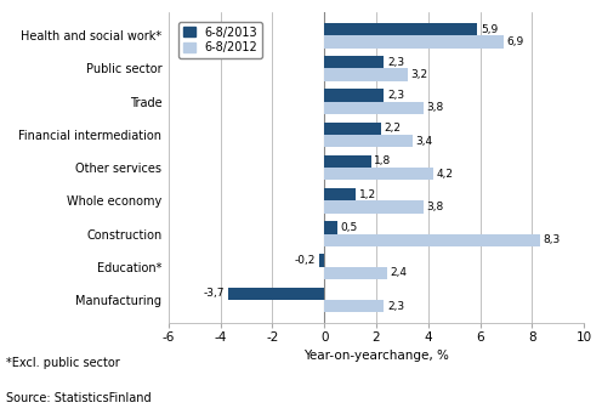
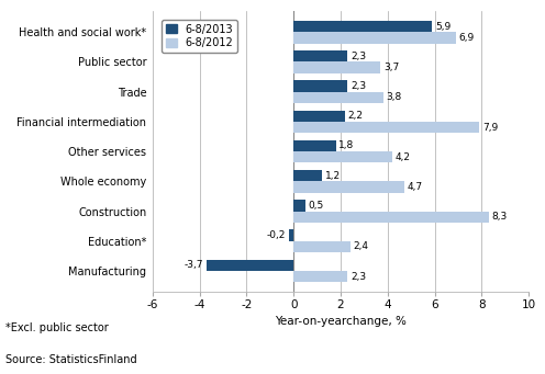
6-8/2012/Public sector: 3,2 -> 3,7
6-8/2012/Financial intermediation: 3,4 -> 7,9
6-8/2012/Whole economy: 3,8 -> 4,7
